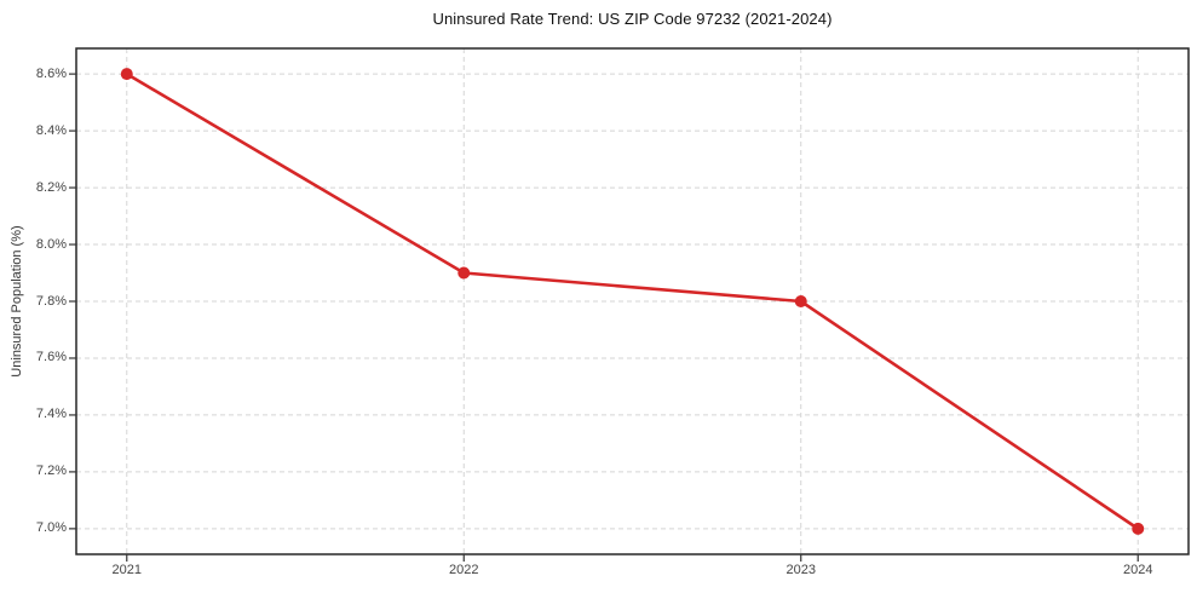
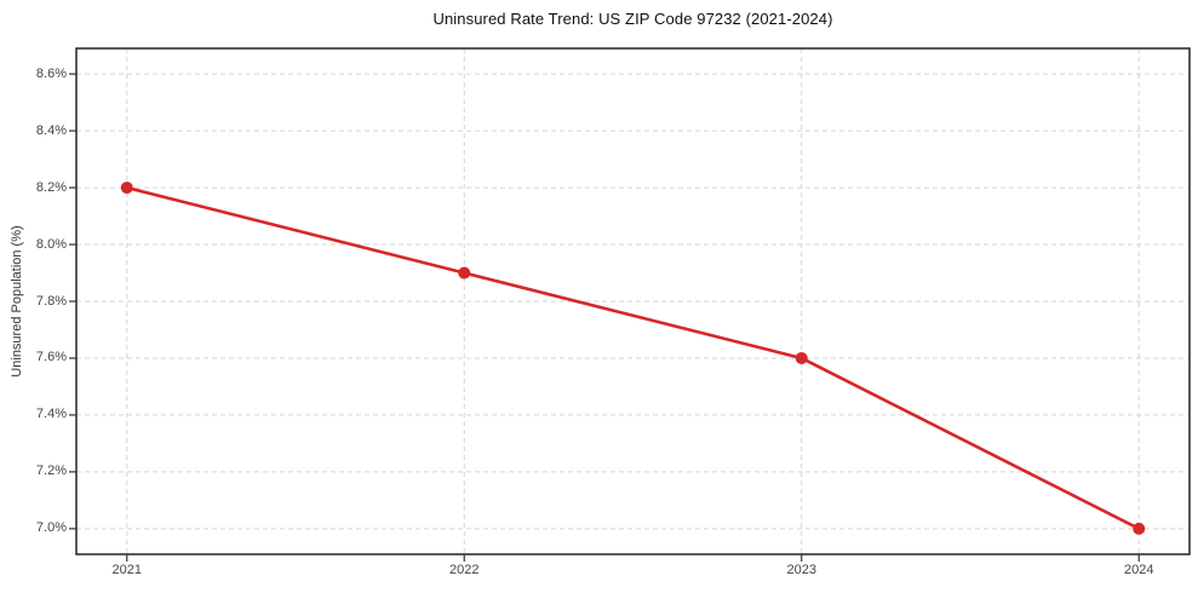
2021: 8.6% -> 8.2%
2023: 7.8% -> 7.6%
